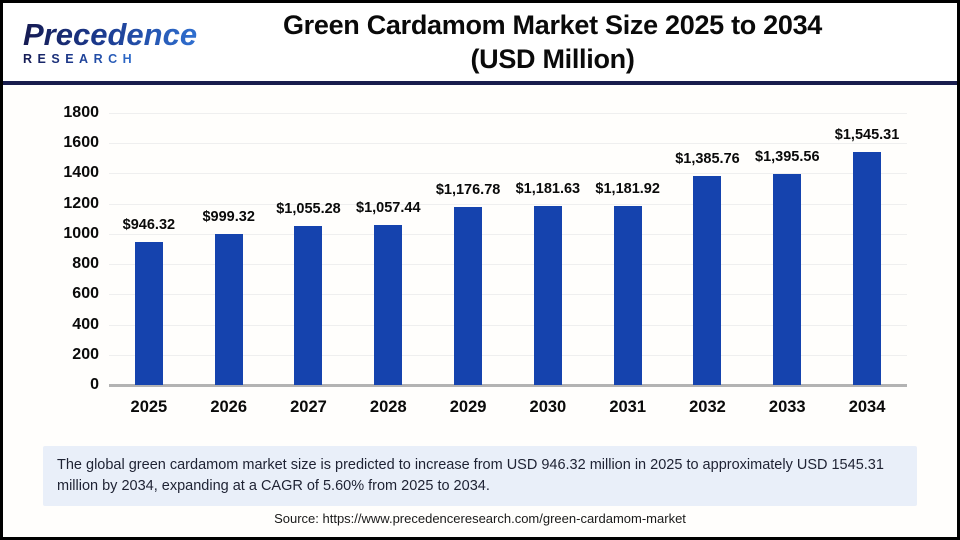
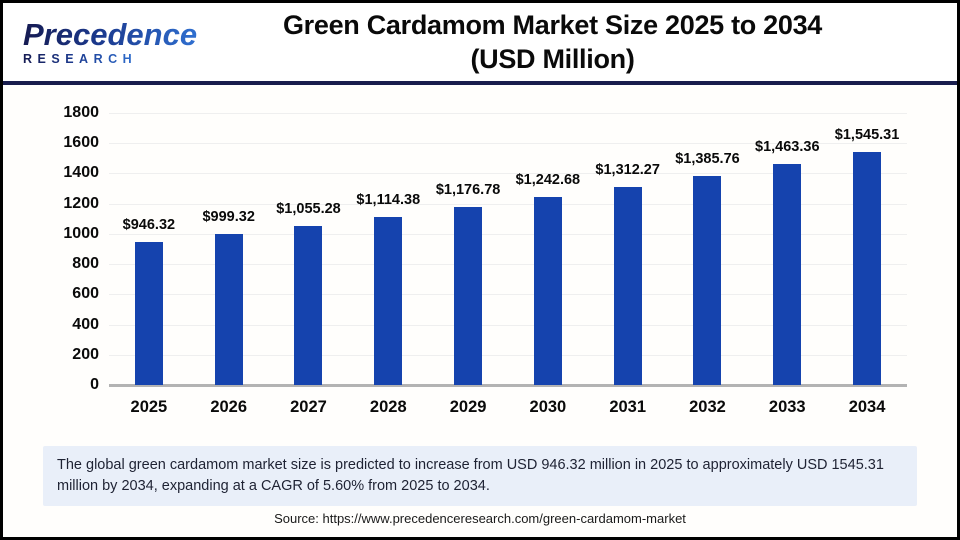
2028: $1,057.44 -> $1,114.38
2030: $1,181.63 -> $1,242.68
2031: $1,181.92 -> $1,312.27
2033: $1,395.56 -> $1,463.36
